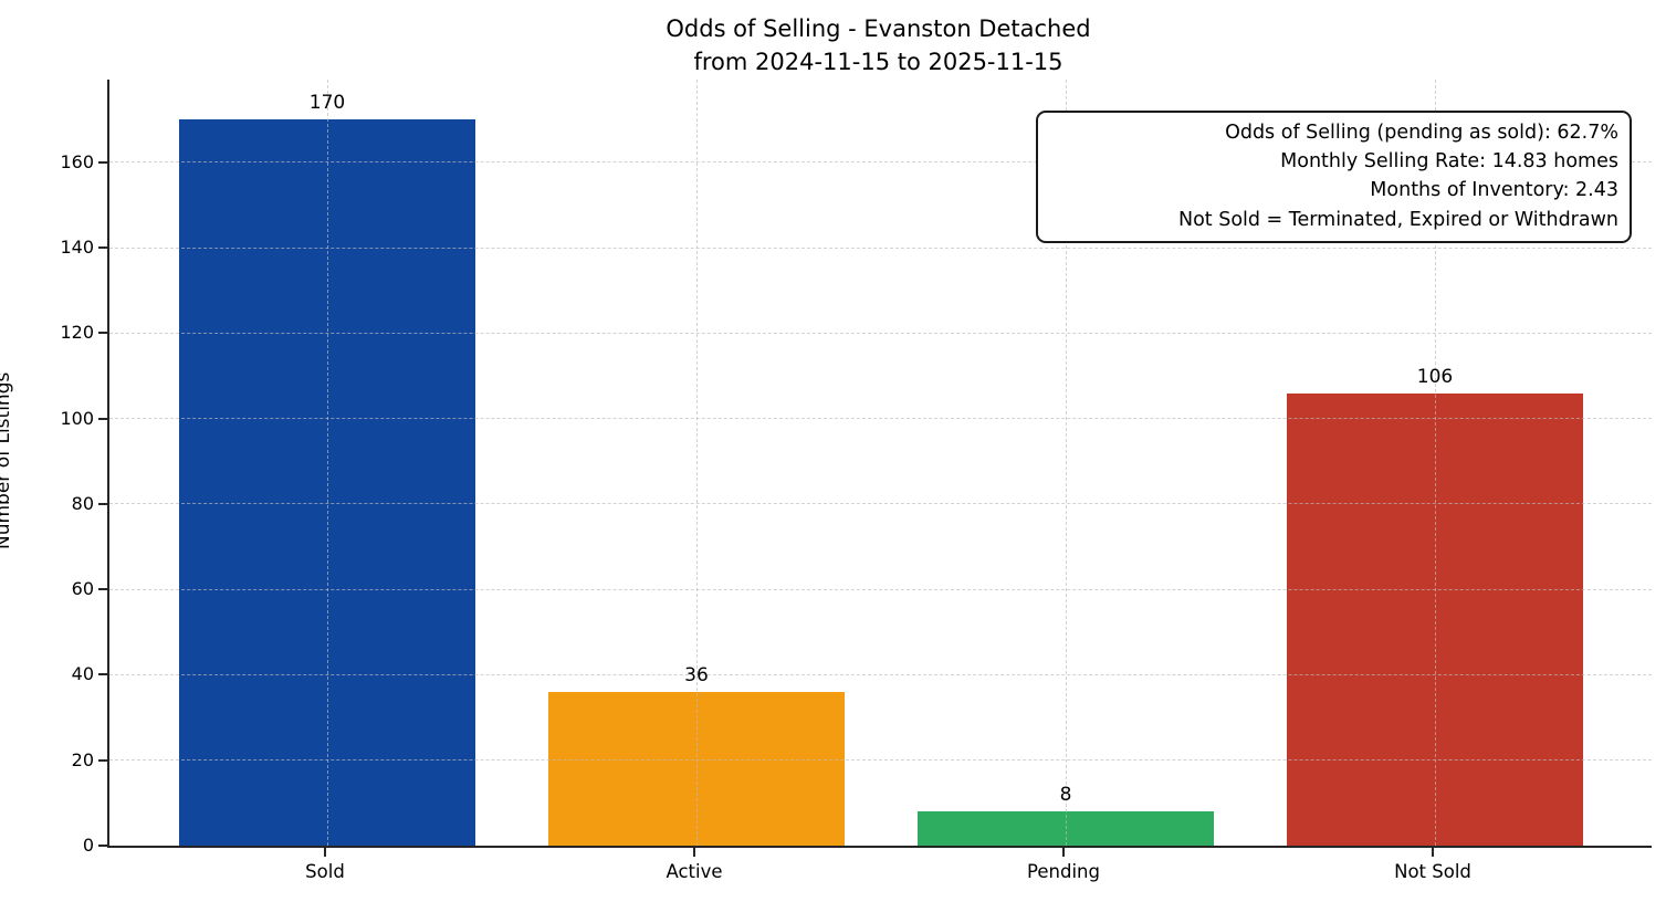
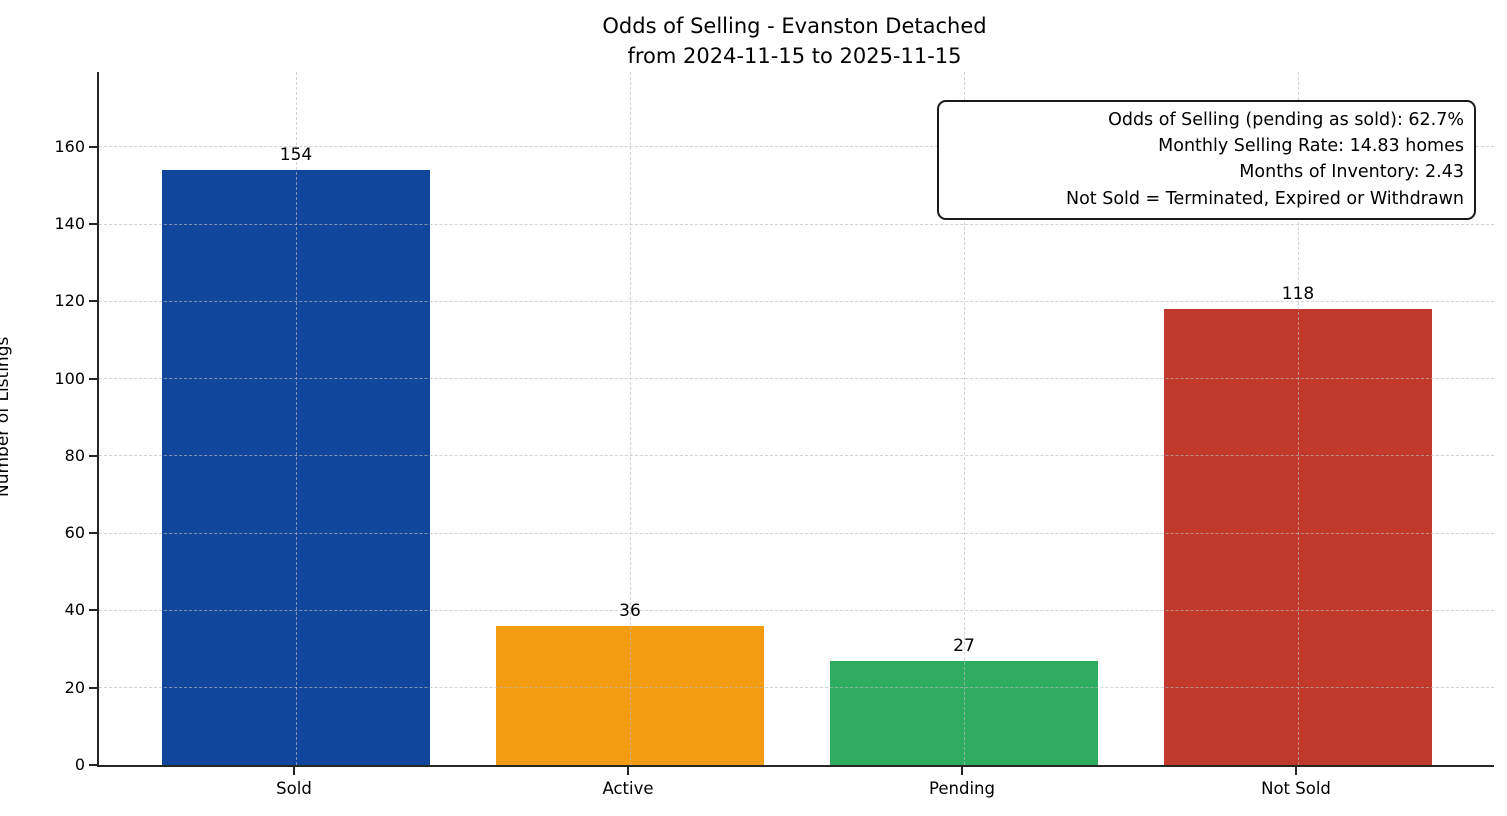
Sold: 170 -> 154
Pending: 8 -> 27
Not Sold: 106 -> 118
